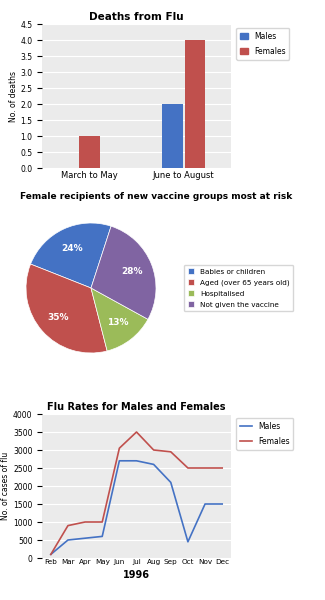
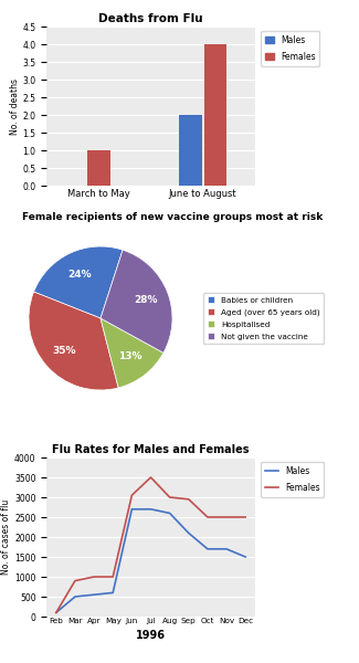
Flu Rates for Males and Females/Males/Oct: 450 -> 1700
Flu Rates for Males and Females/Males/Nov: 1500 -> 1700
